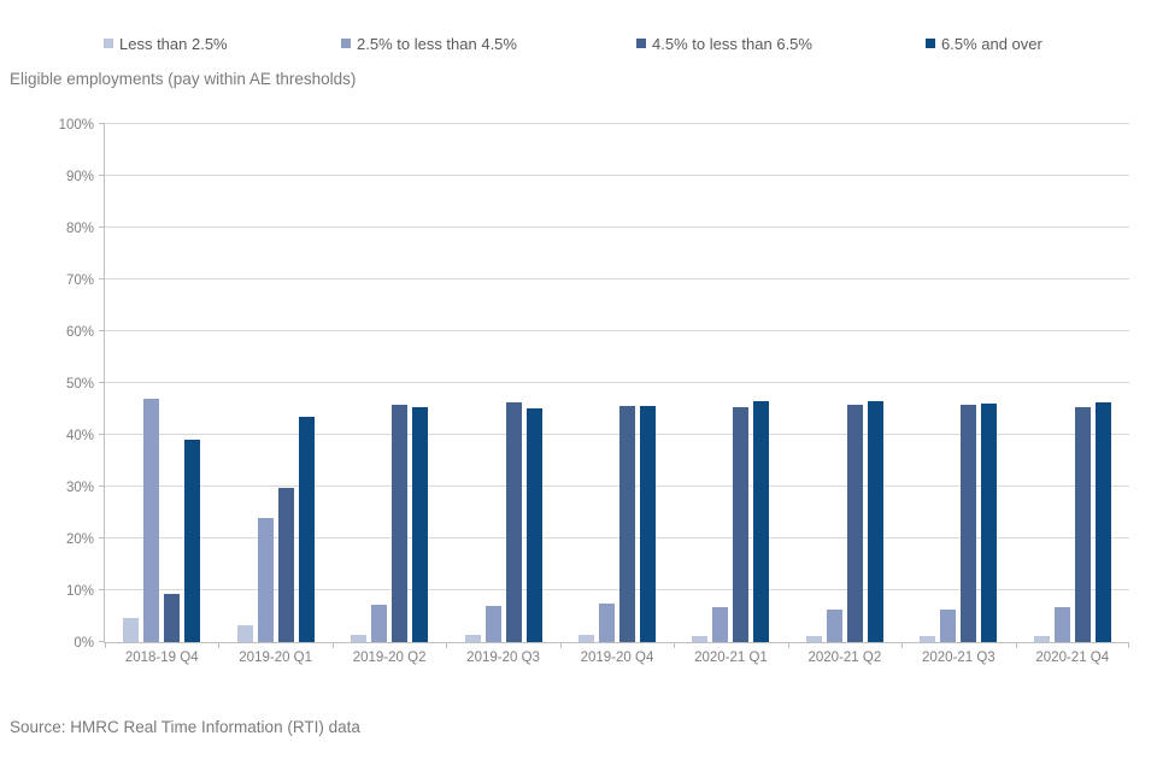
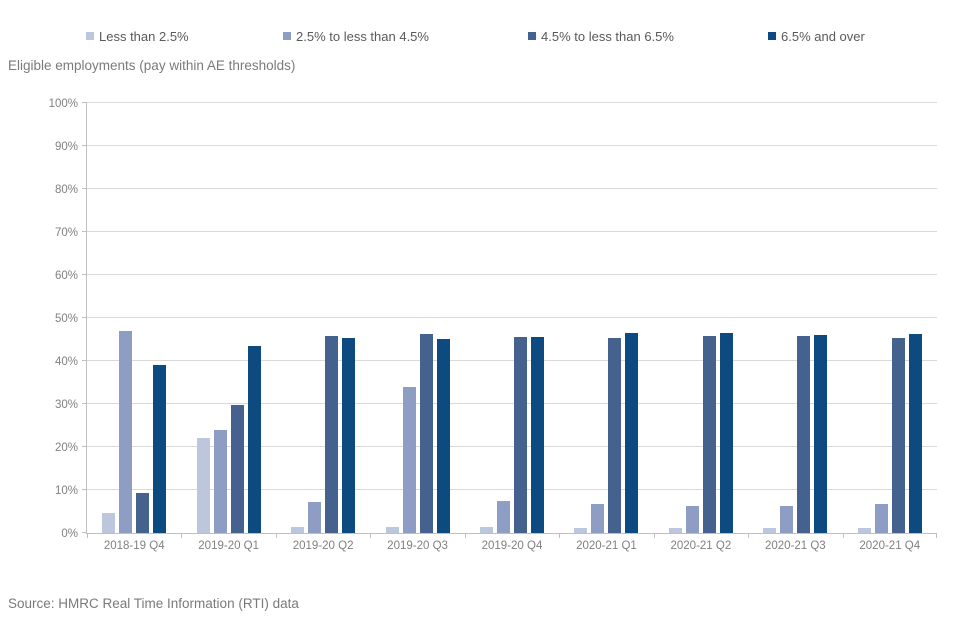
Less than 2.5%/2019-20 Q1: 3% -> 22%
2.5% to less than 4.5%/2019-20 Q3: 7% -> 34%
